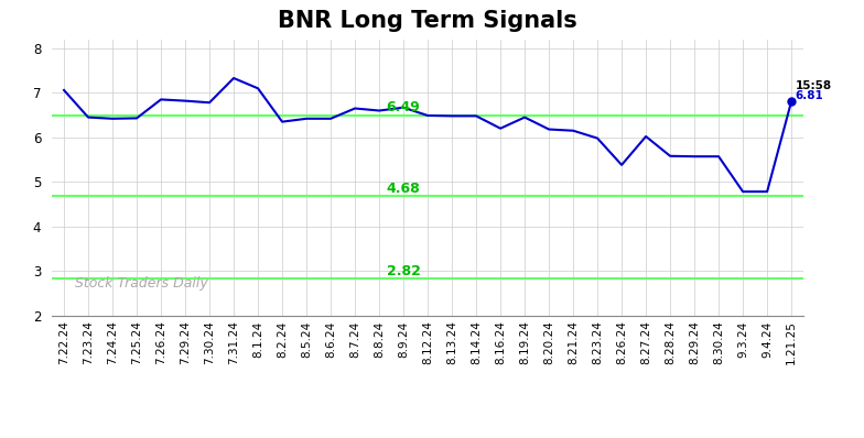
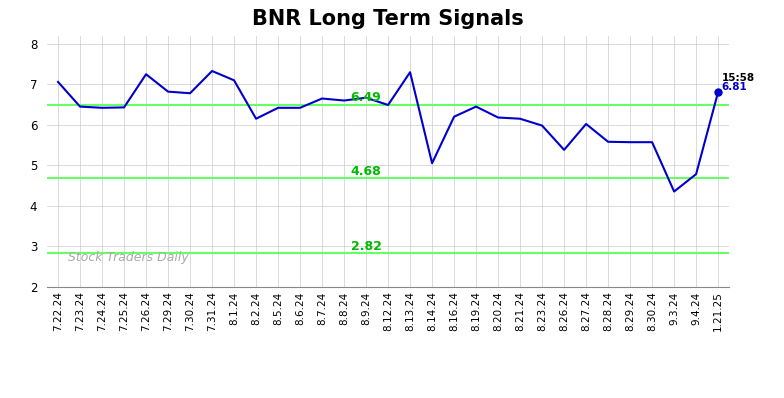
7.26.24: 6.85 -> 7.25
8.2.24: 6.35 -> 6.15
8.13.24: 6.48 -> 7.30
8.14.24: 6.48 -> 5.05
9.3.24: 4.78 -> 4.35
